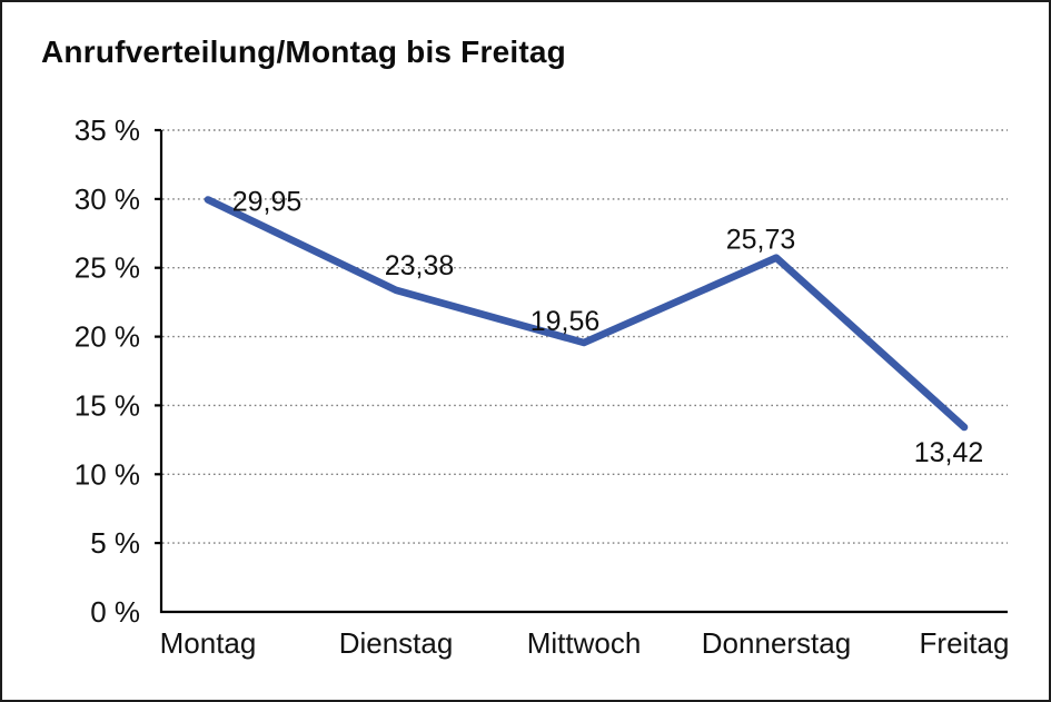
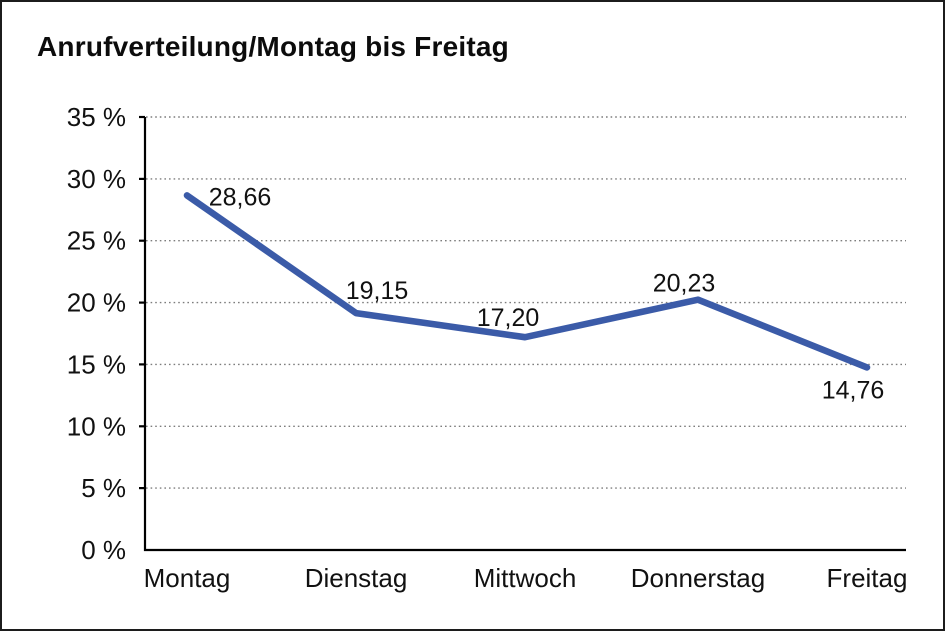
Montag: 29,95 -> 28,66
Dienstag: 23,38 -> 19,15
Mittwoch: 19,56 -> 17,20
Donnerstag: 25,73 -> 20,23
Freitag: 13,42 -> 14,76
